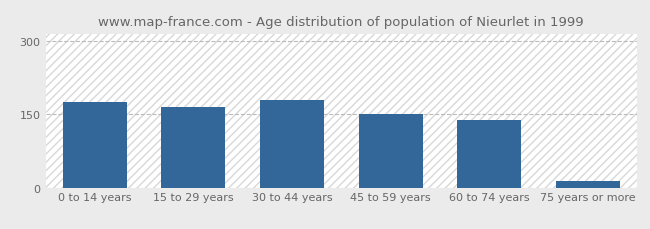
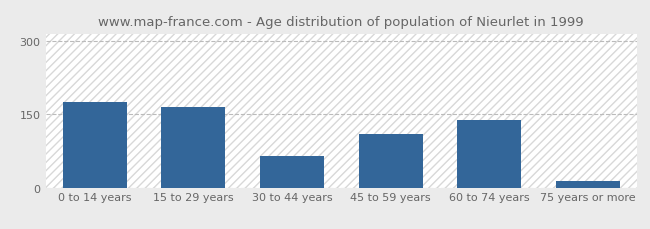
30 to 44 years: 180 -> 65
45 to 59 years: 150 -> 110
